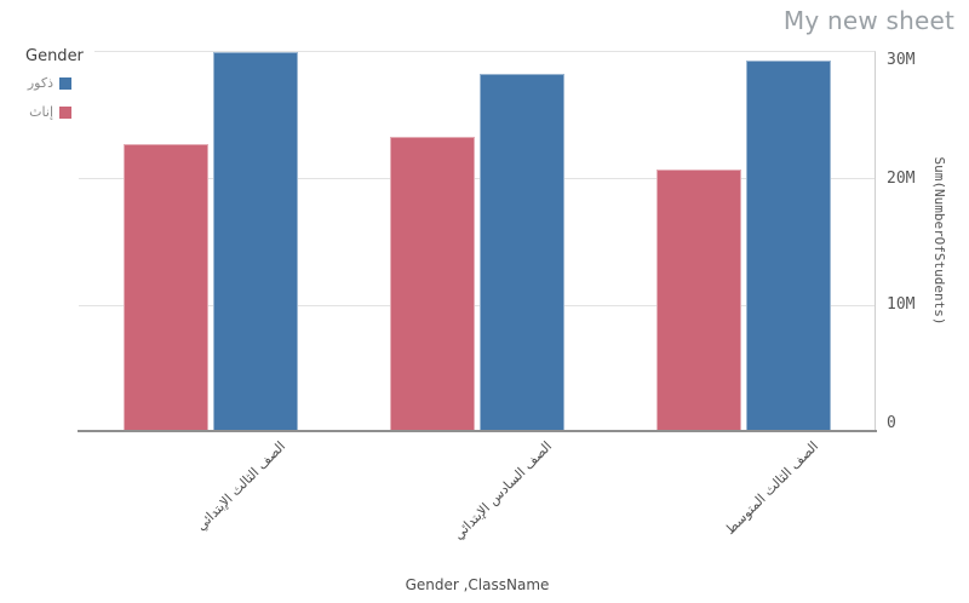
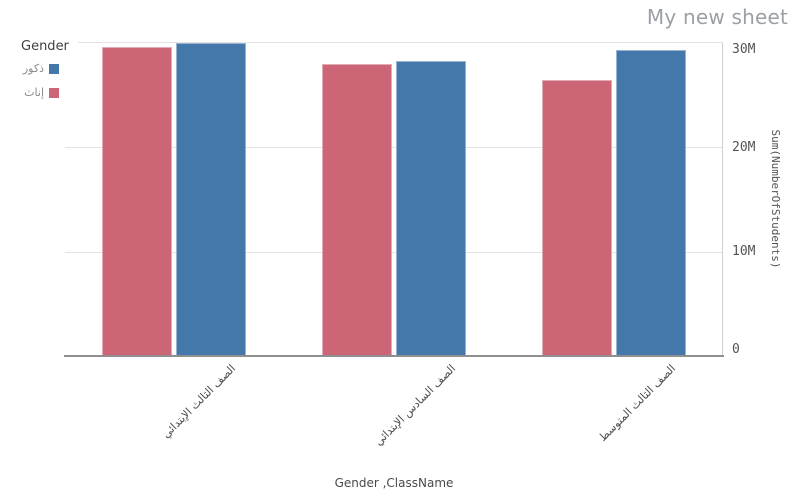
إناث/الصف الثالث الإبتدائي: 22.7M -> 29.6M
إناث/الصف السادس الإبتدائي: 23.3M -> 28.0M
إناث/الصف الثالث المتوسط: 20.7M -> 26.5M
